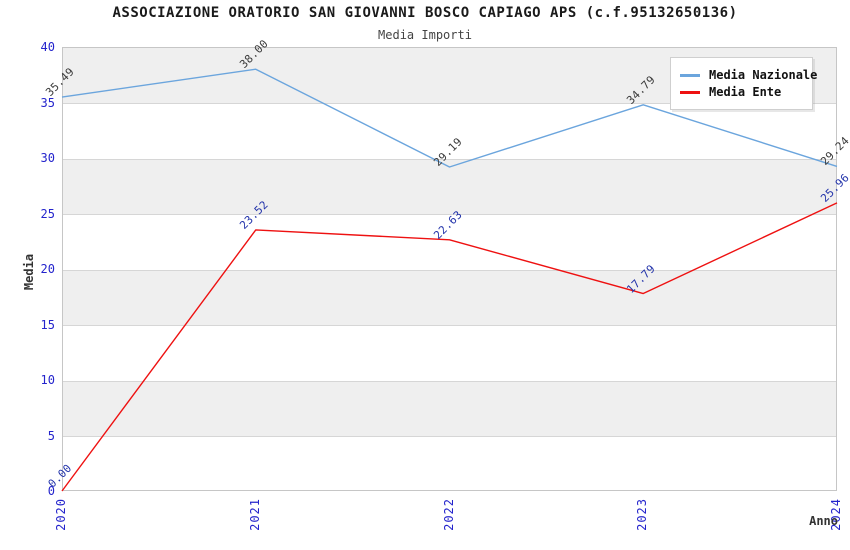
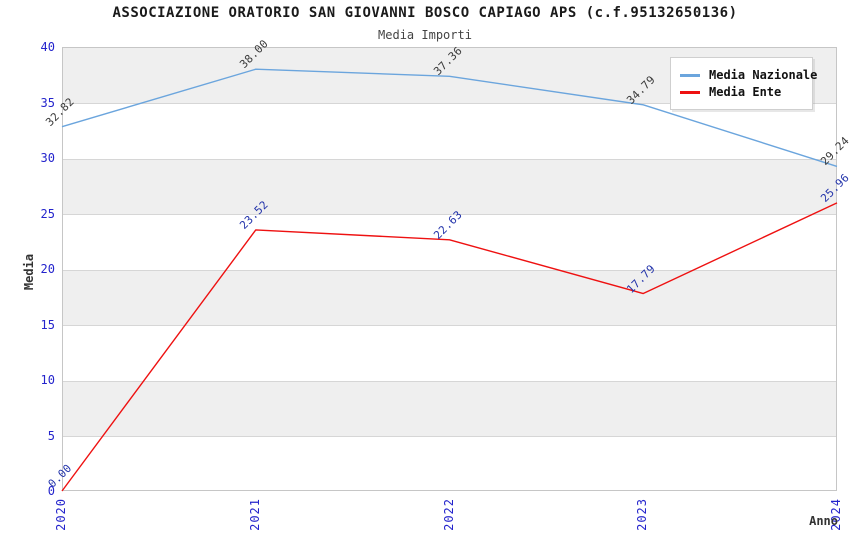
Media Nazionale/2020: 35.49 -> 32.82
Media Nazionale/2022: 29.19 -> 37.36
